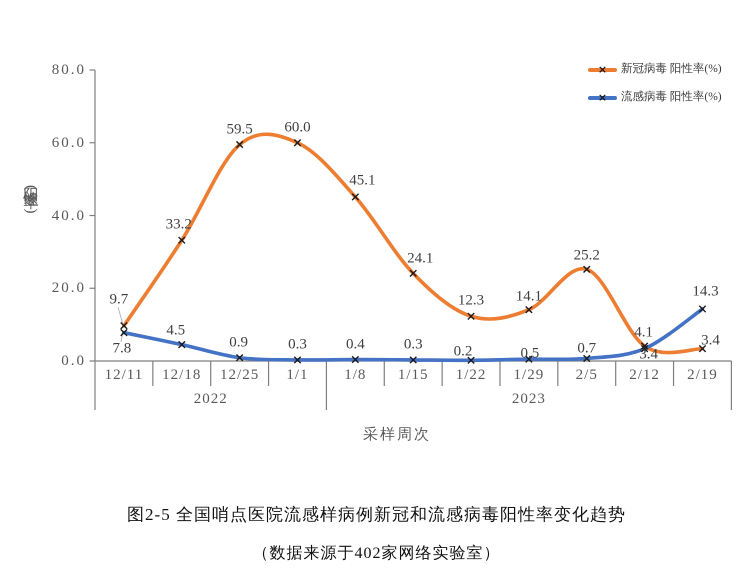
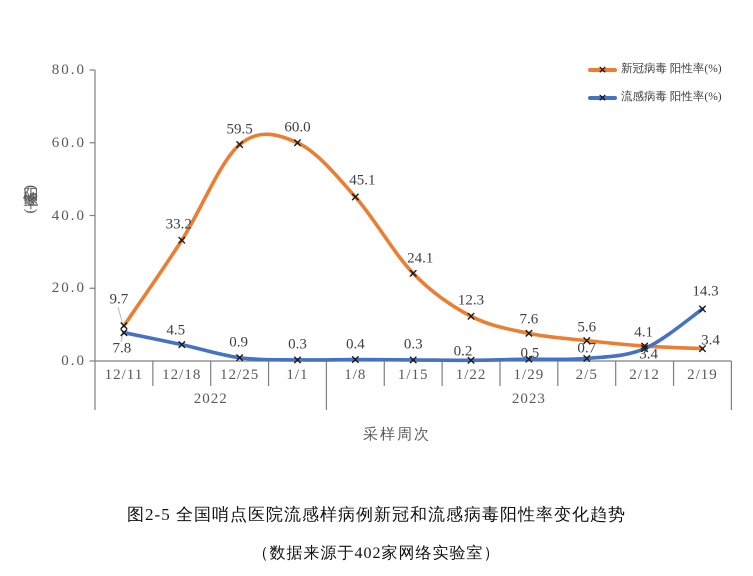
新冠病毒 阳性率(%)/1/29: 14.1 -> 7.6
新冠病毒 阳性率(%)/2/5: 25.2 -> 5.6
